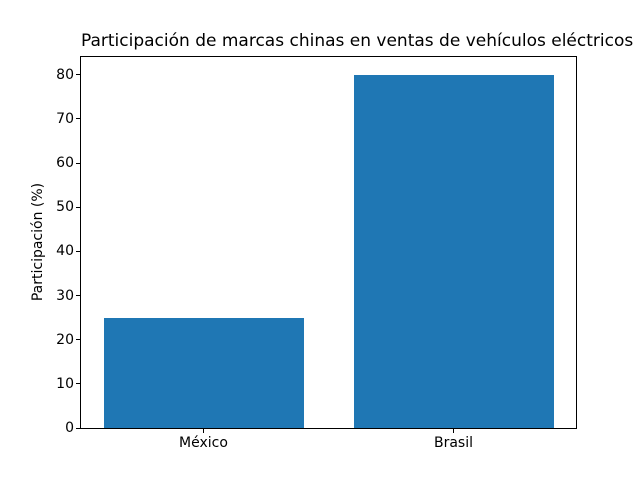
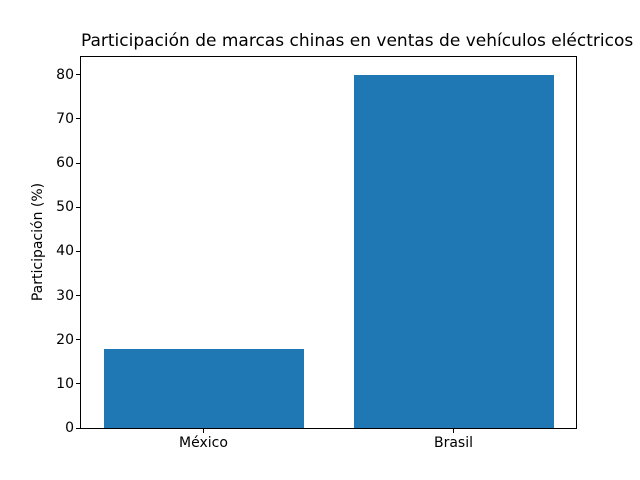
México: 25 -> 18
